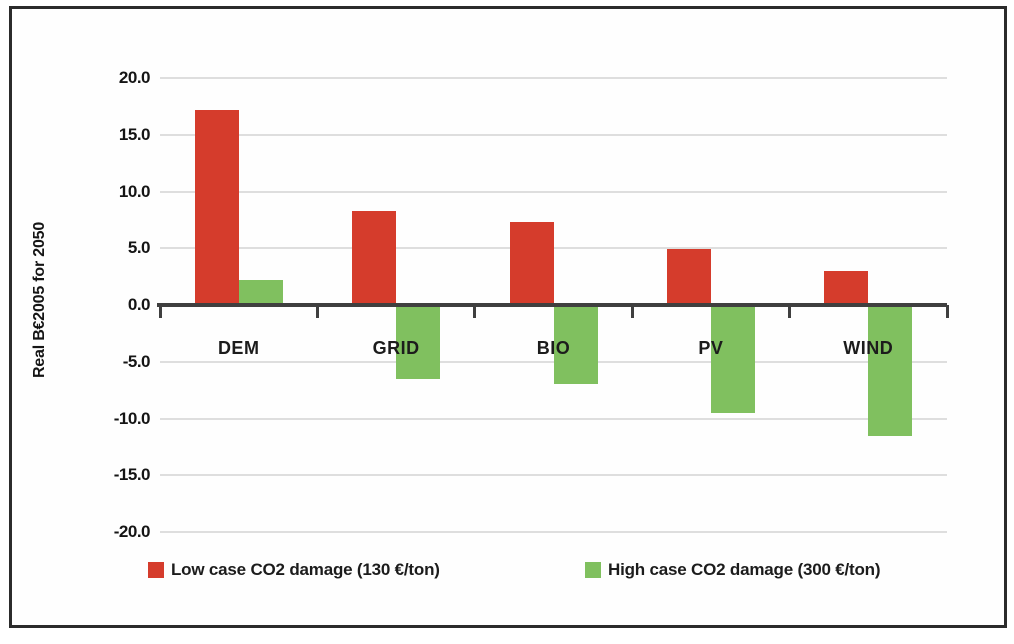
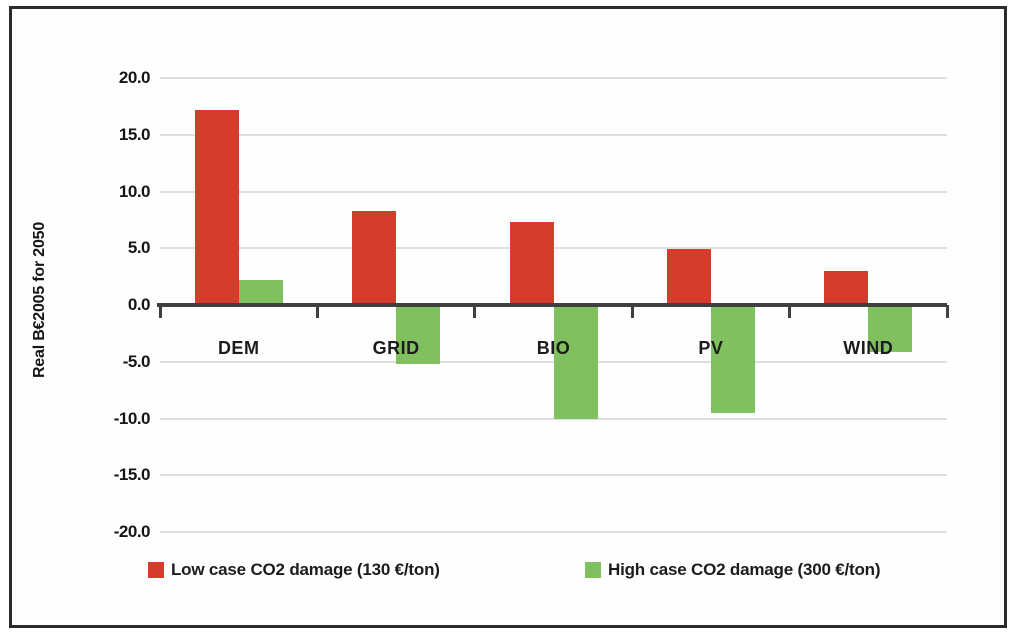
High case CO2 damage (300 €/ton)/GRID: -6.5 -> -5.2
High case CO2 damage (300 €/ton)/BIO: -7.0 -> -10.0
High case CO2 damage (300 €/ton)/WIND: -11.5 -> -4.1
